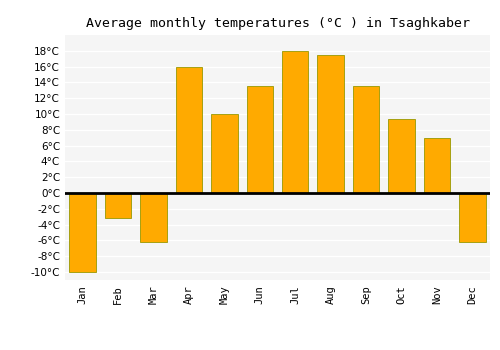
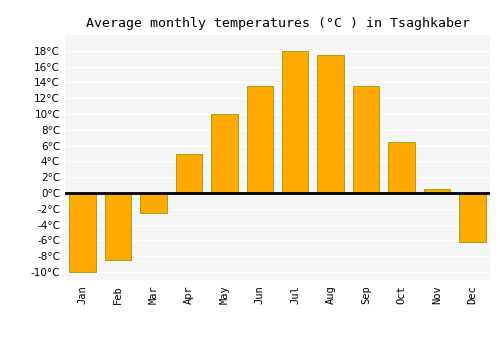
Feb: -3.2°C -> -8.5°C
Mar: -6.2°C -> -2.5°C
Apr: 16.0°C -> 5.0°C
Oct: 9.4°C -> 6.5°C
Nov: 7.0°C -> 0.5°C
